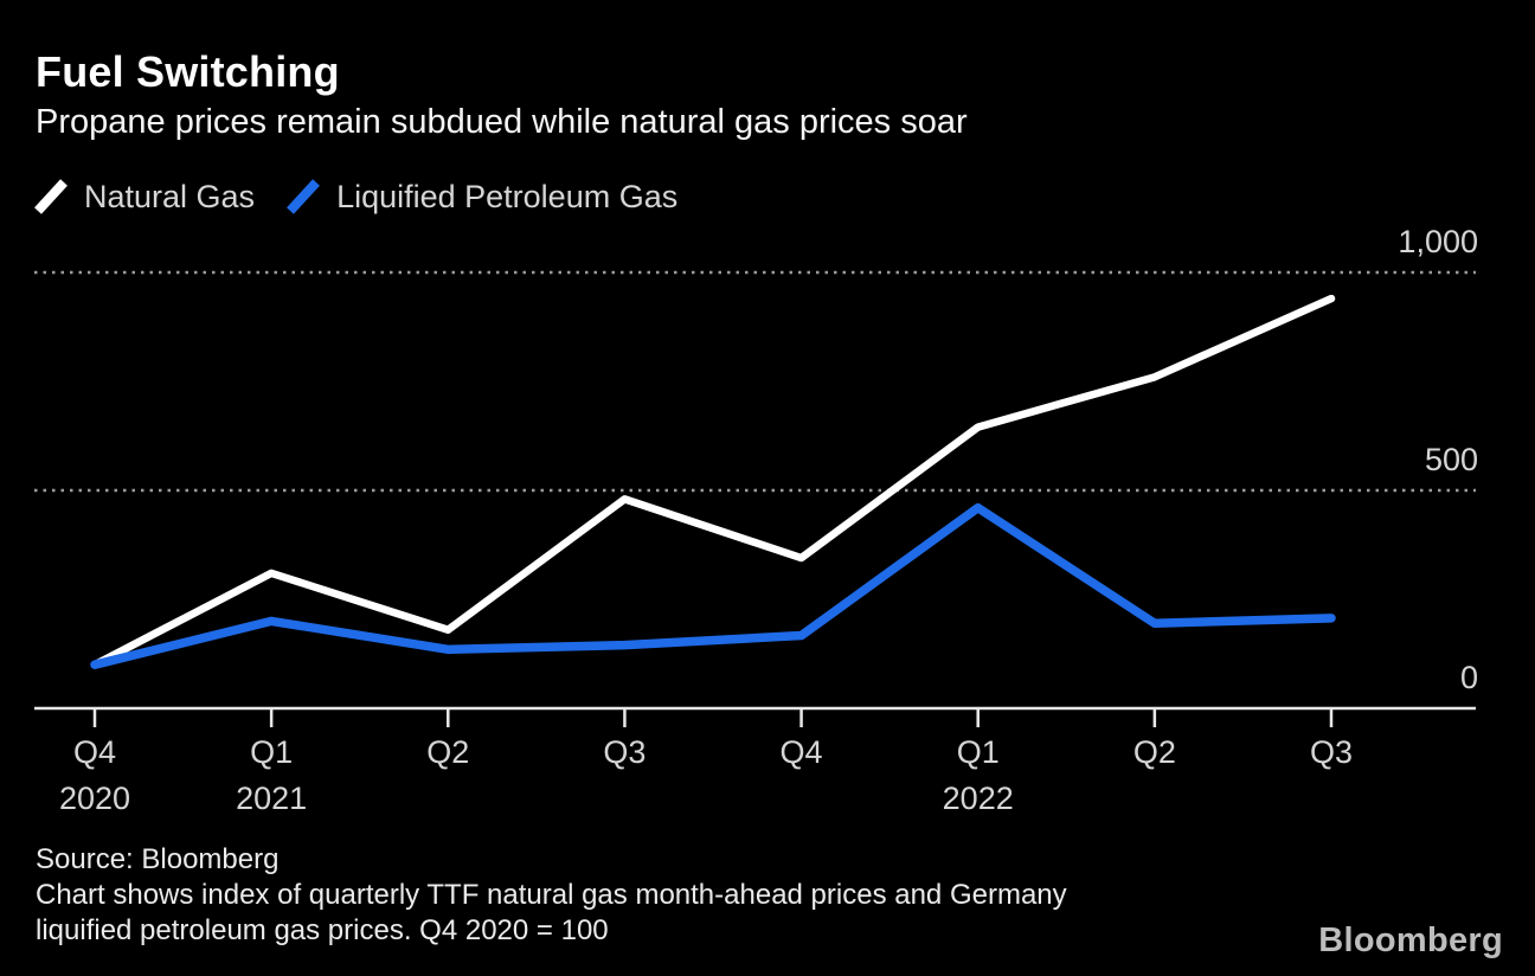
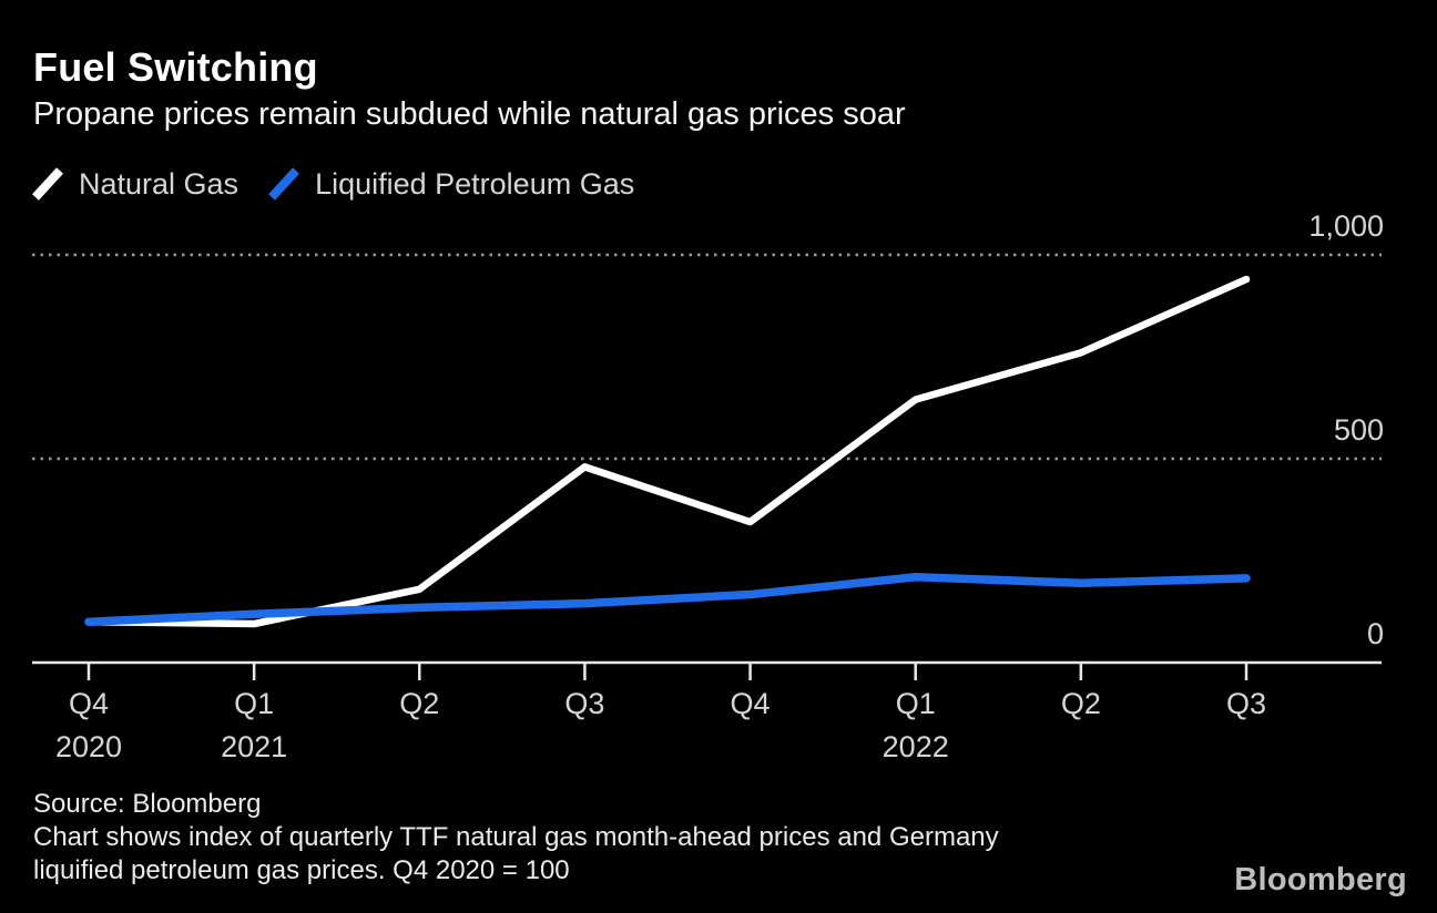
Natural Gas/Q1 2021: 310 -> 100
Liquified Petroleum Gas/Q1 2021: 200 -> 120
Liquified Petroleum Gas/Q1 2022: 460 -> 210
